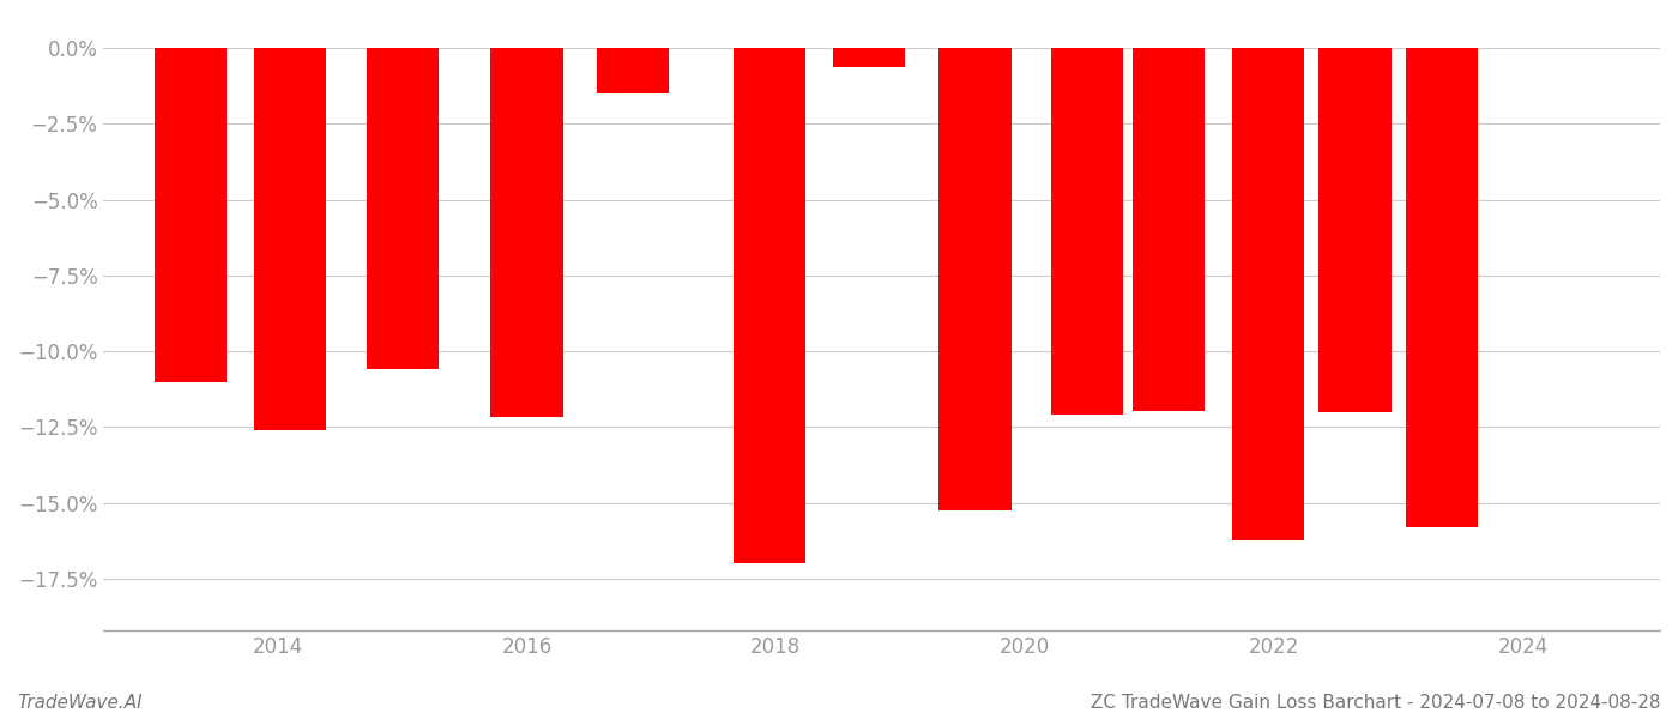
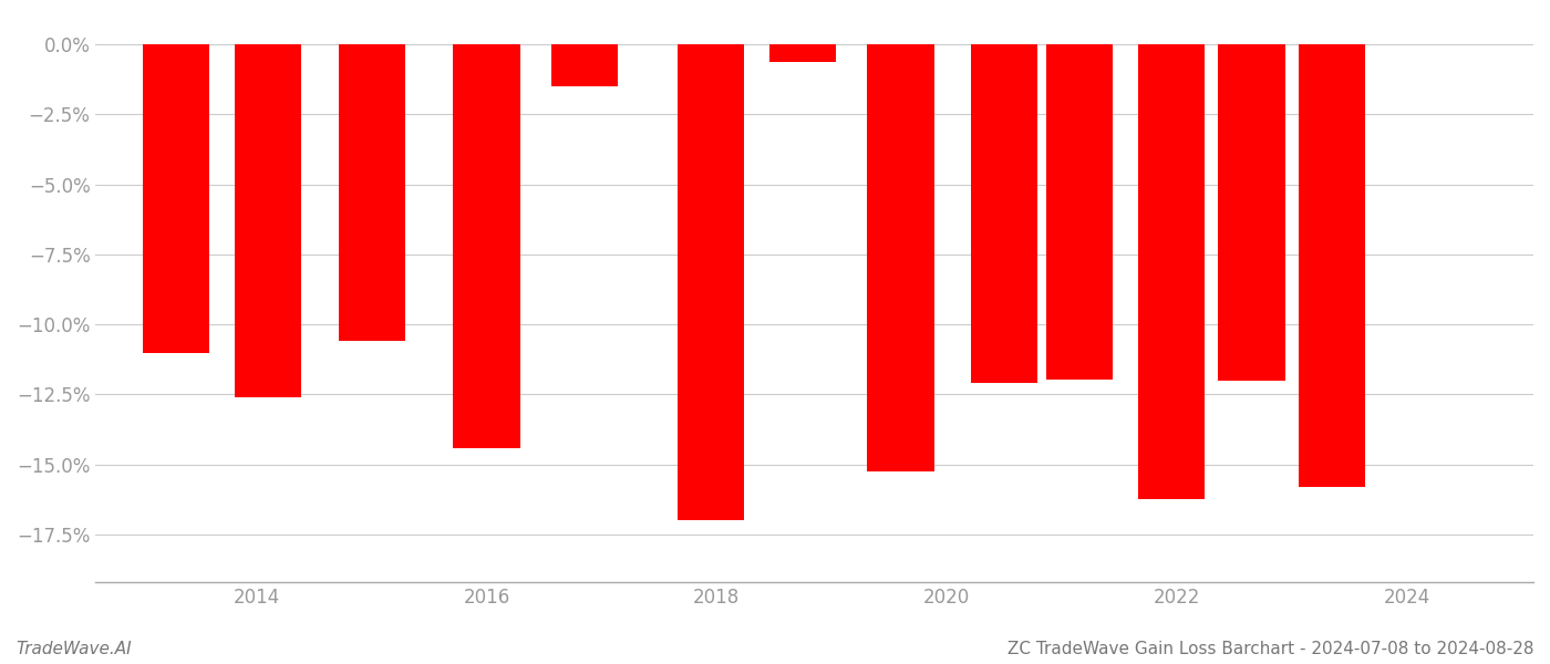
2016: -12.15% -> -14.40%
